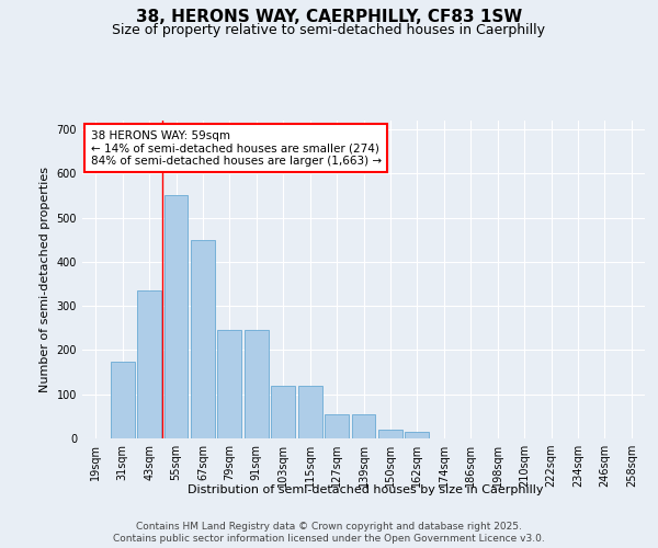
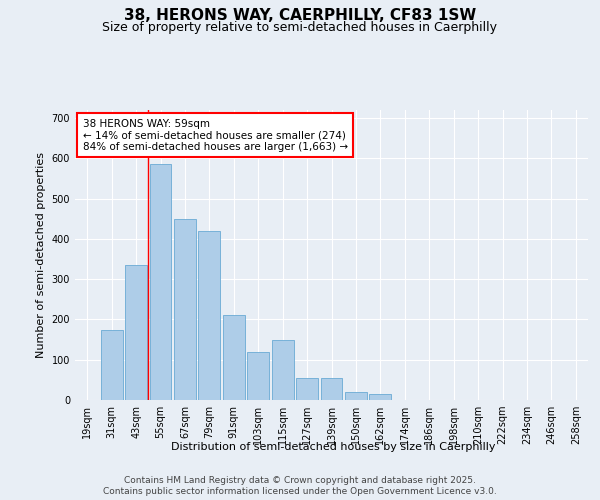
55sqm: 550 -> 585
79sqm: 245 -> 420
91sqm: 245 -> 210
115sqm: 120 -> 150
